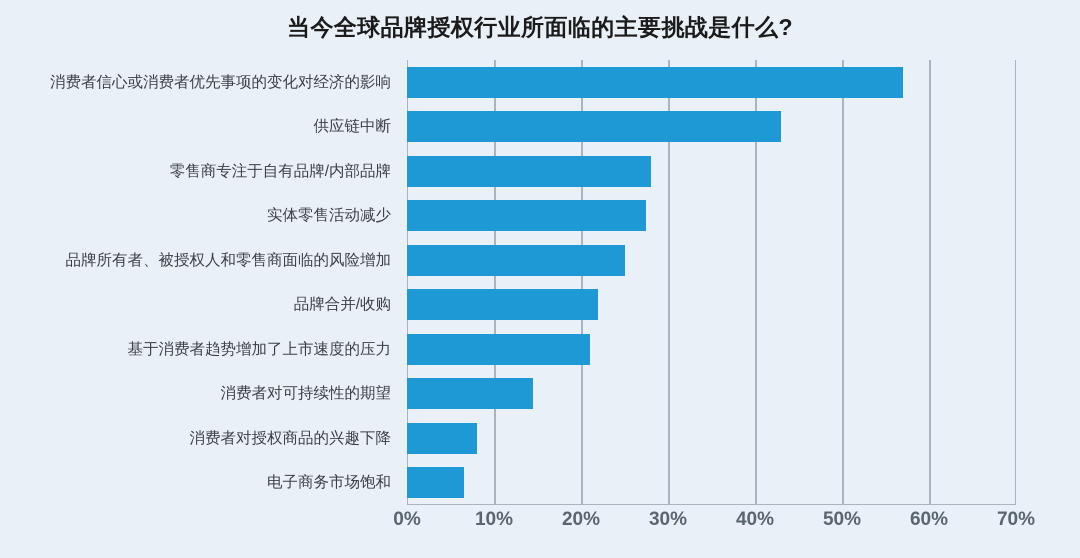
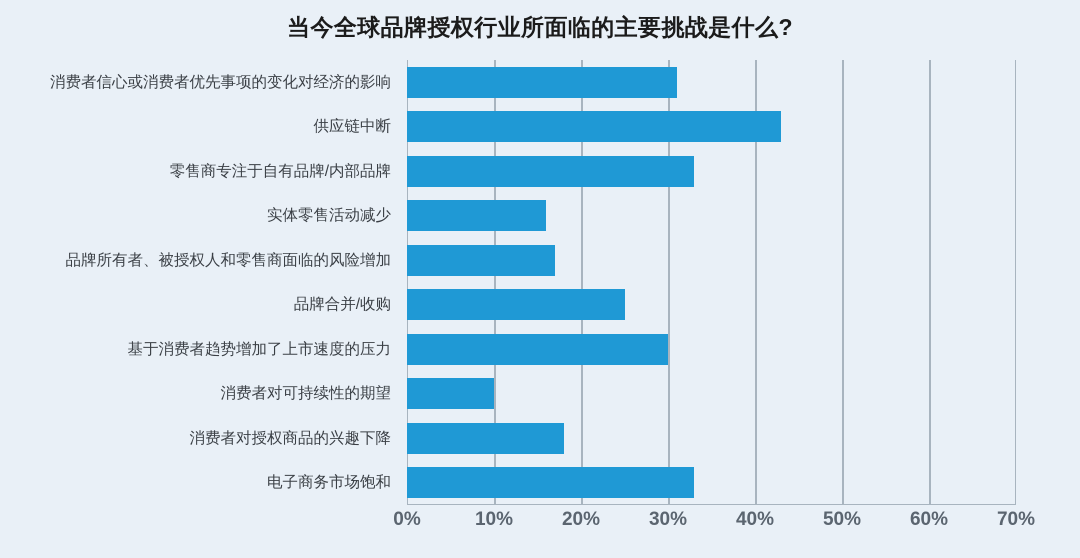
消费者信心或消费者优先事项的变化对经济的影响: 57% -> 31%
零售商专注于自有品牌/内部品牌: 28% -> 33%
实体零售活动减少: 28% -> 16%
品牌所有者、被授权人和零售商面临的风险增加: 25% -> 17%
品牌合并/收购: 22% -> 25%
基于消费者趋势增加了上市速度的压力: 21% -> 30%
消费者对可持续性的期望: 14% -> 10%
消费者对授权商品的兴趣下降: 8% -> 18%
电子商务市场饱和: 6% -> 33%
